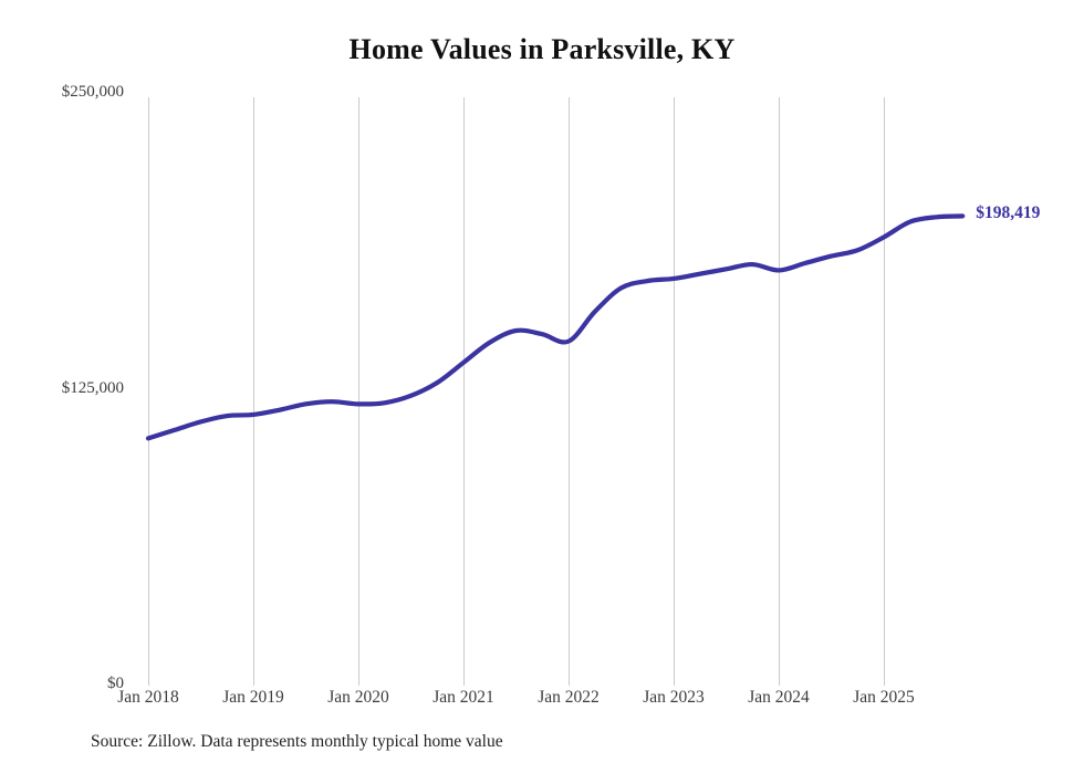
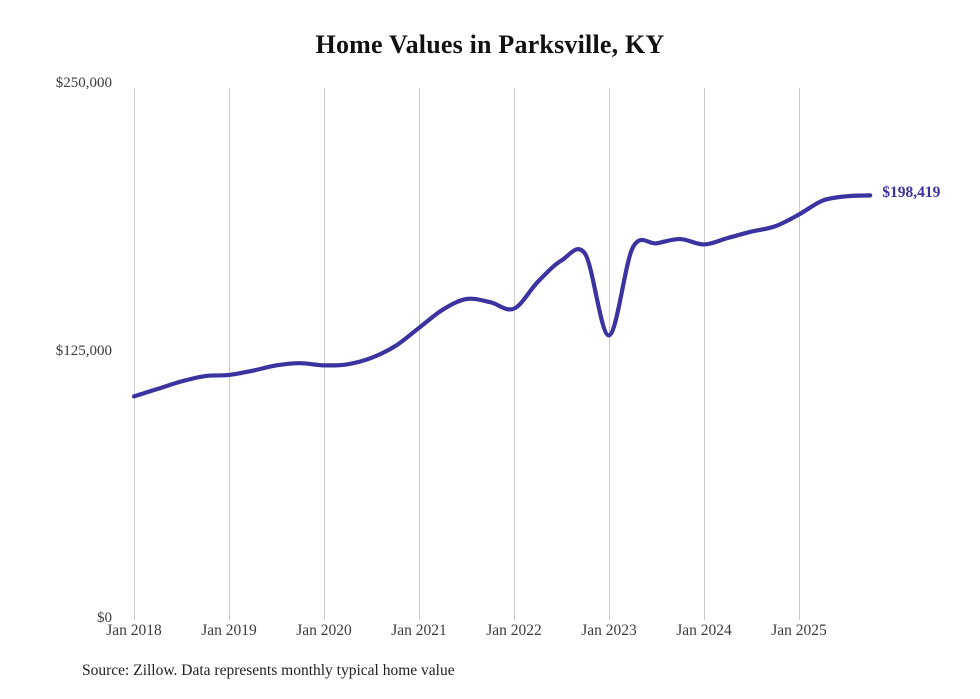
Jan 2023: $172000 -> $133000
